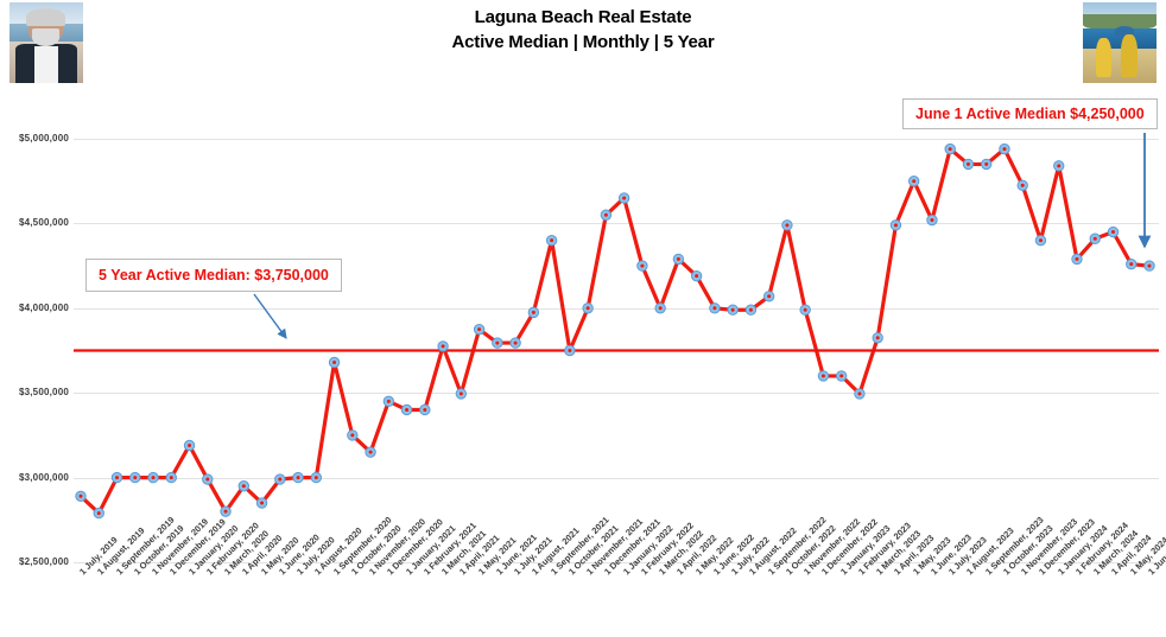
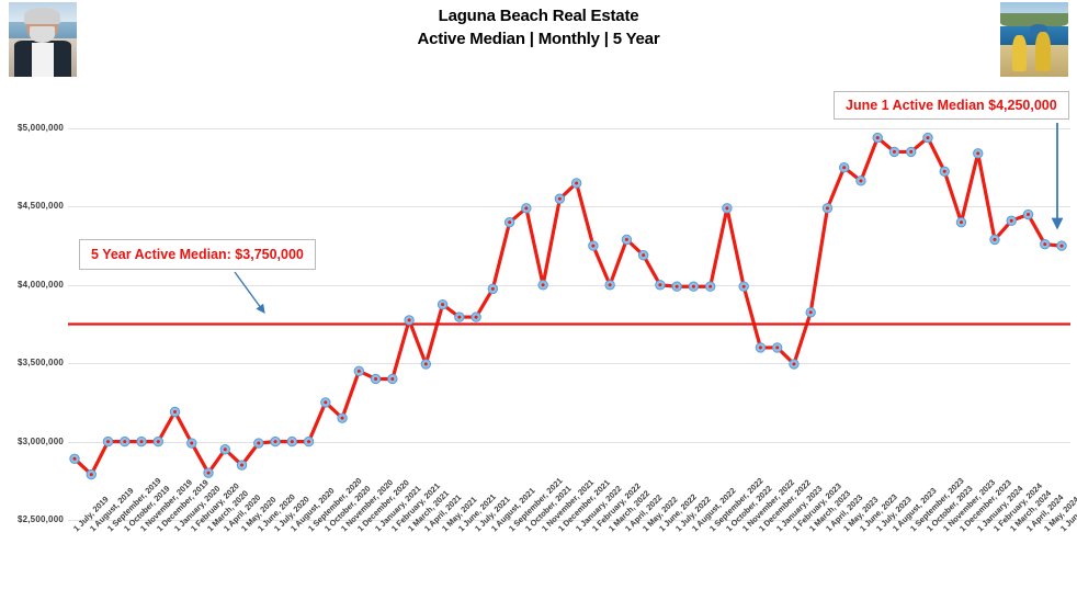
1 September, 2020: $3680000 -> $3000000
1 October, 2021: $3750000 -> $4490000
1 September, 2022: $4070000 -> $3990000
1 June, 2023: $4520000 -> $4660000
